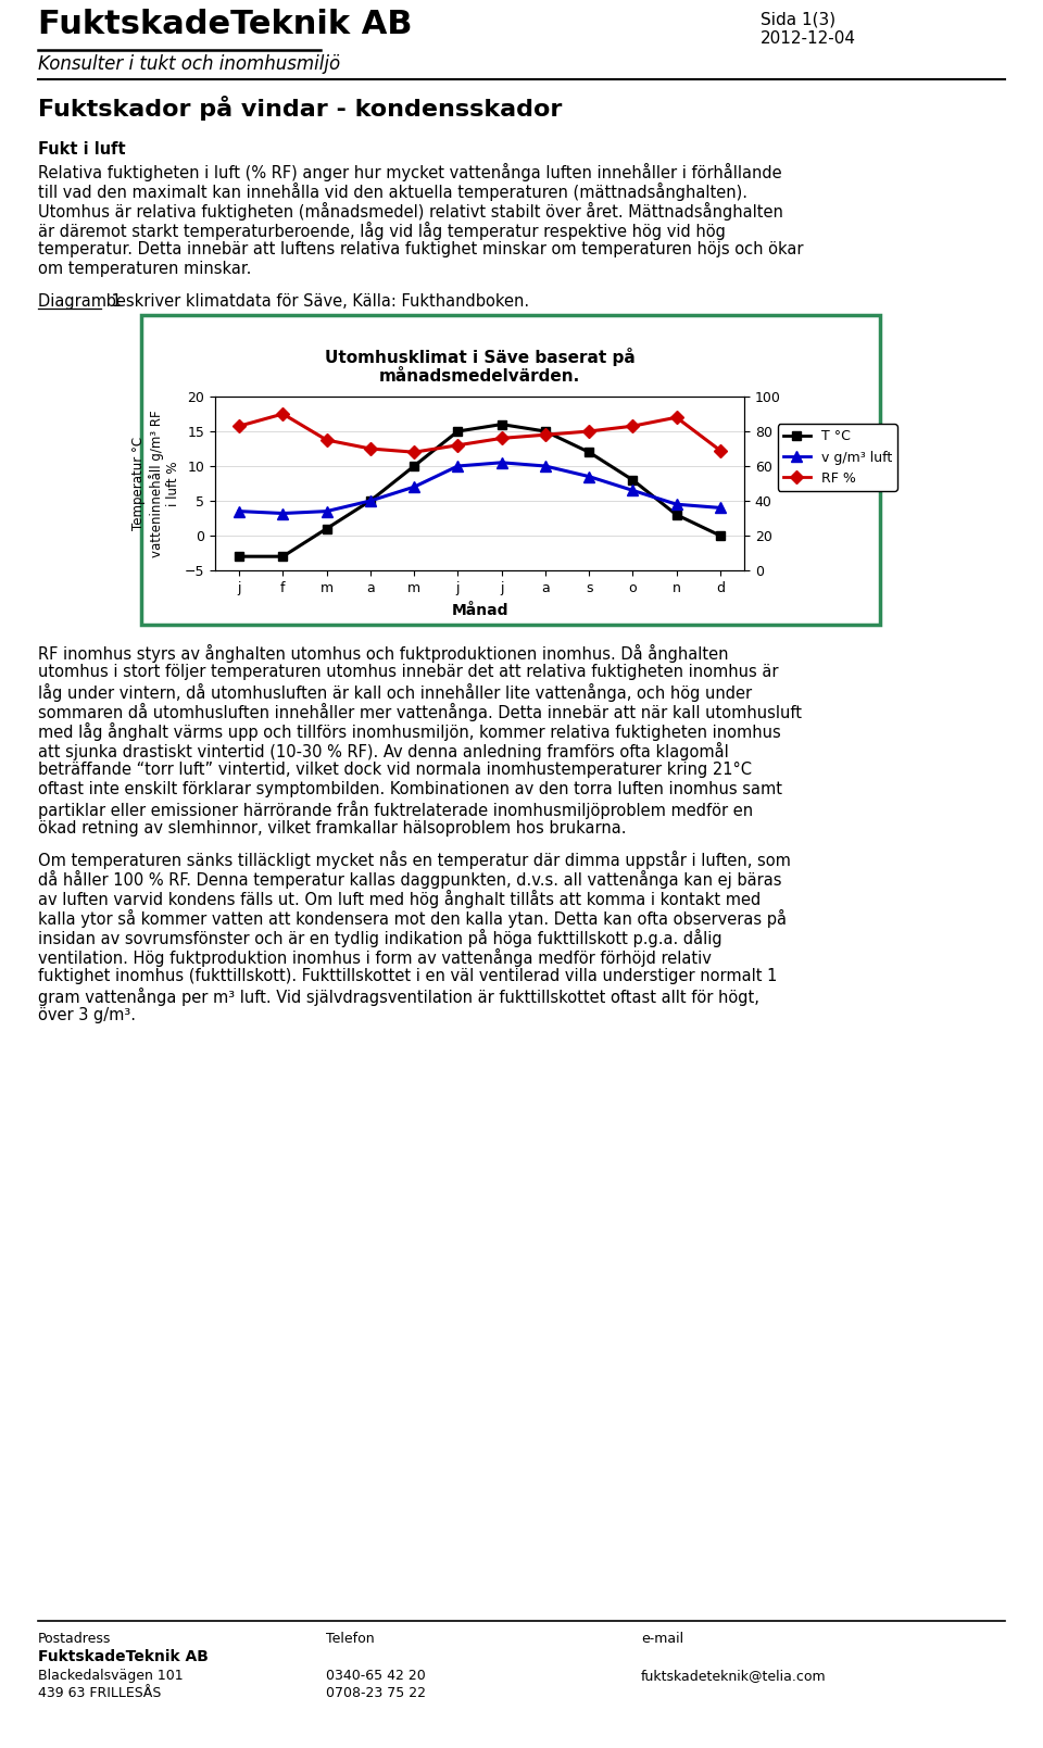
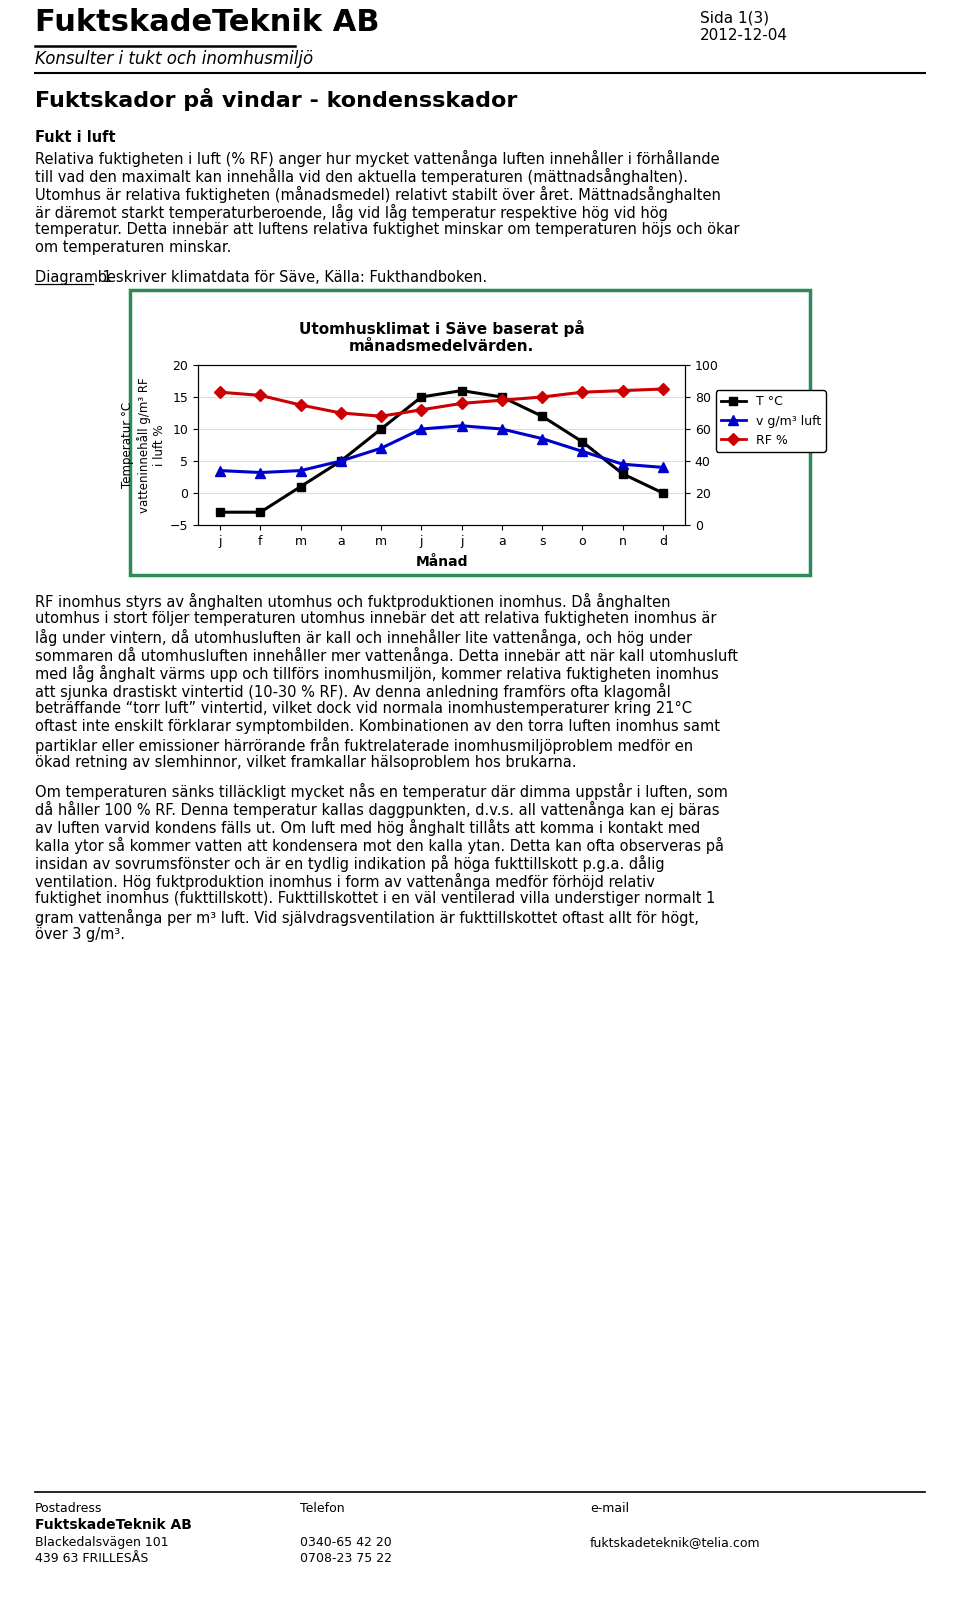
RF %/f: 90 -> 81
RF %/n: 88 -> 84
RF %/d: 69 -> 85
